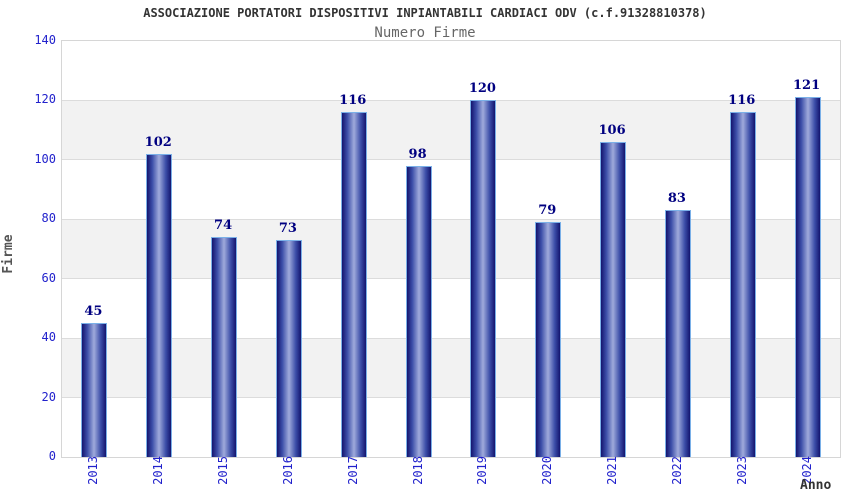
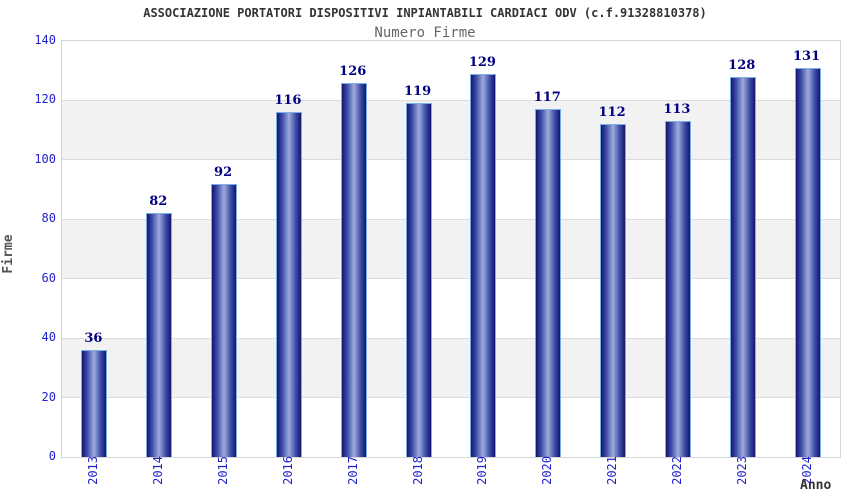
2013: 45 -> 36
2014: 102 -> 82
2015: 74 -> 92
2016: 73 -> 116
2017: 116 -> 126
2018: 98 -> 119
2019: 120 -> 129
2020: 79 -> 117
2021: 106 -> 112
2022: 83 -> 113
2023: 116 -> 128
2024: 121 -> 131
